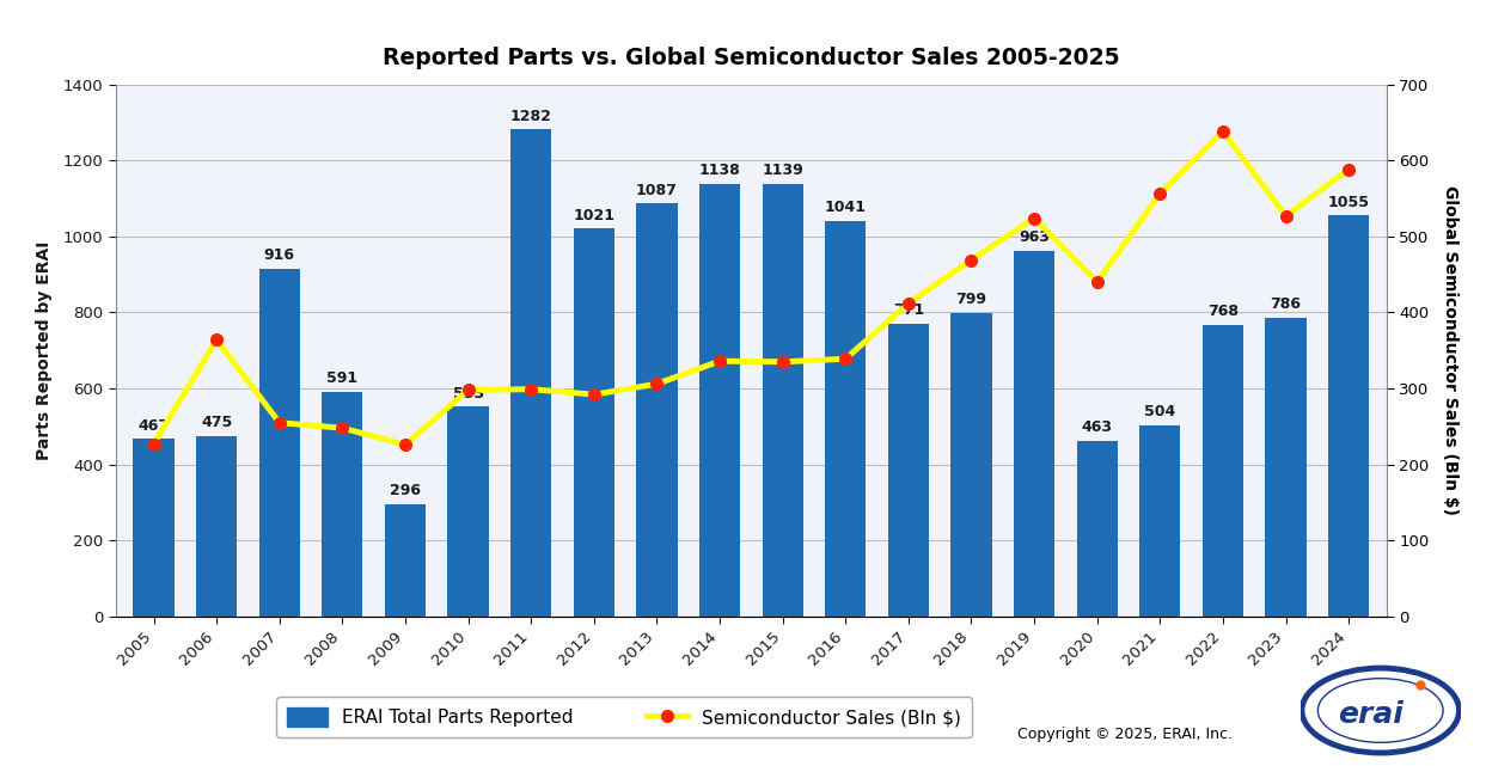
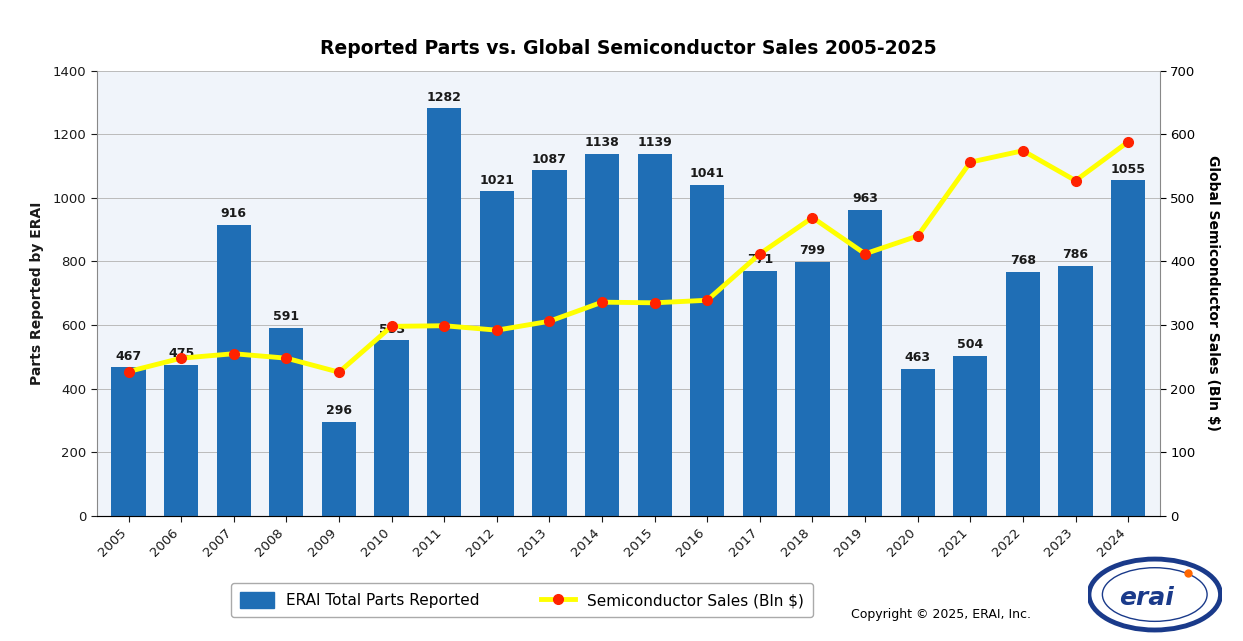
Semiconductor Sales (Bln $)/2006: 364 -> 248
Semiconductor Sales (Bln $)/2019: 524 -> 412
Semiconductor Sales (Bln $)/2022: 638 -> 574
